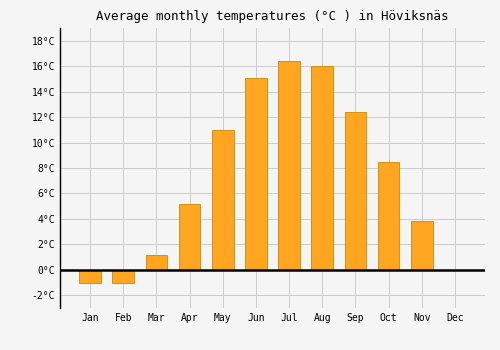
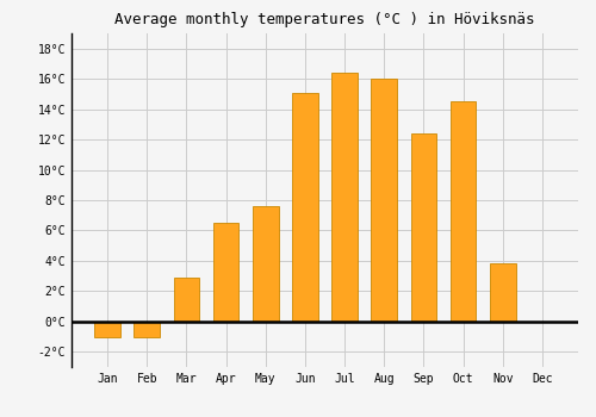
Mar: 1.2°C -> 2.9°C
Apr: 5.2°C -> 6.5°C
May: 11.0°C -> 7.6°C
Oct: 8.5°C -> 14.5°C
